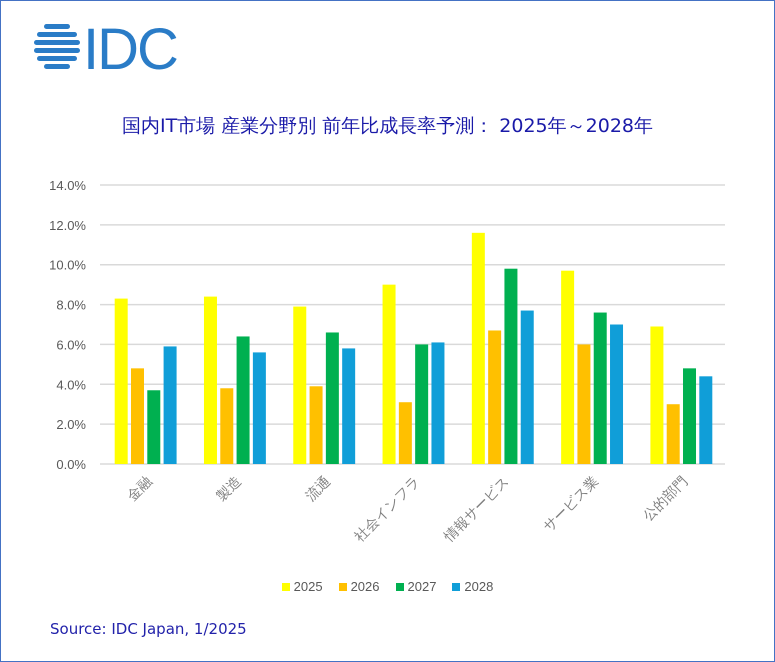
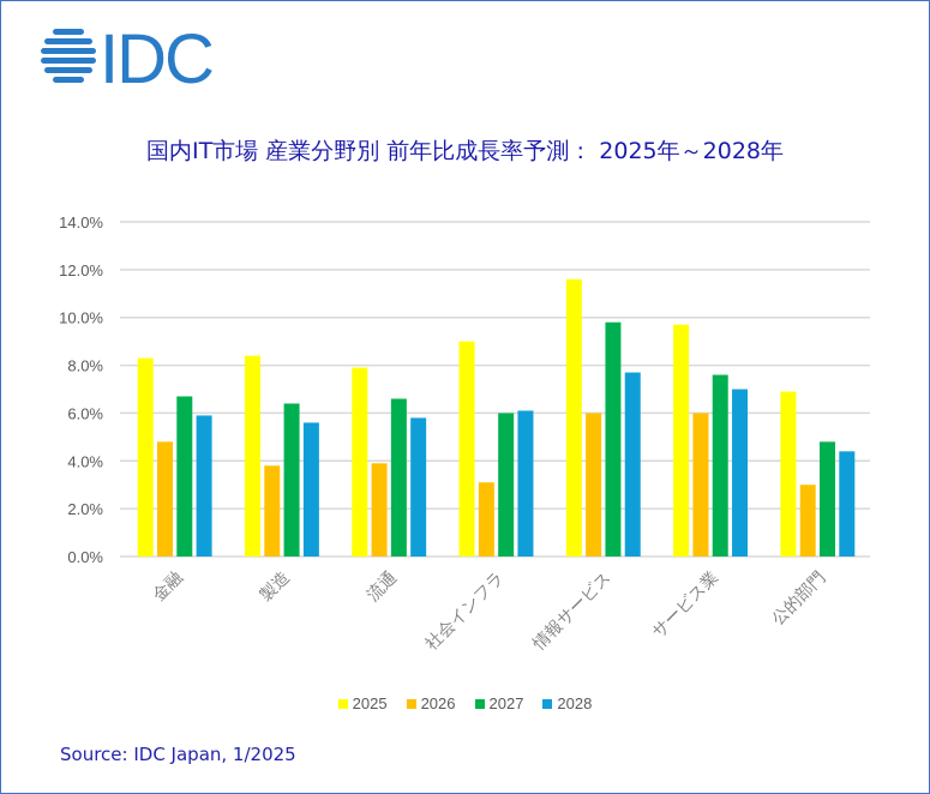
2027/金融: 3.7% -> 6.7%
2026/情報サービス: 6.7% -> 6.0%
